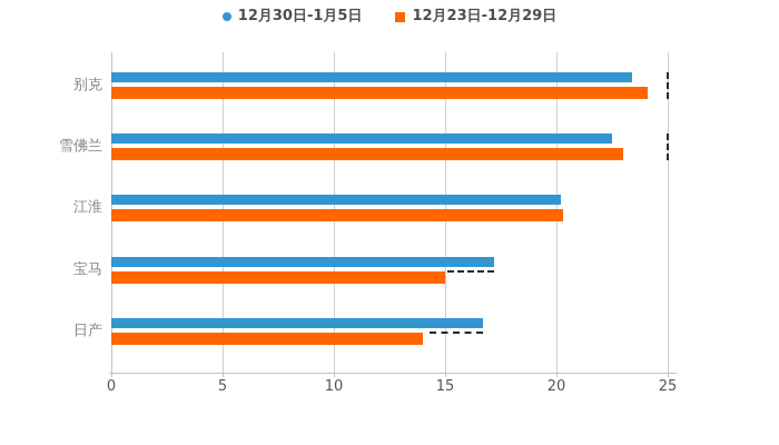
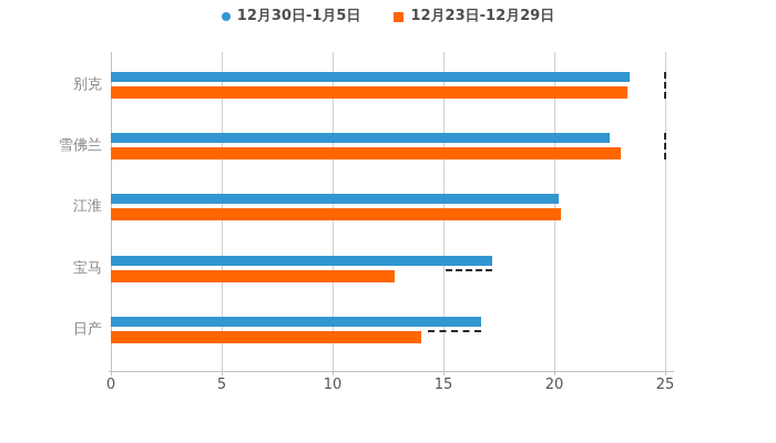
12月23日-12月29日/别克: 24.1 -> 23.3
12月23日-12月29日/宝马: 15.0 -> 12.8
